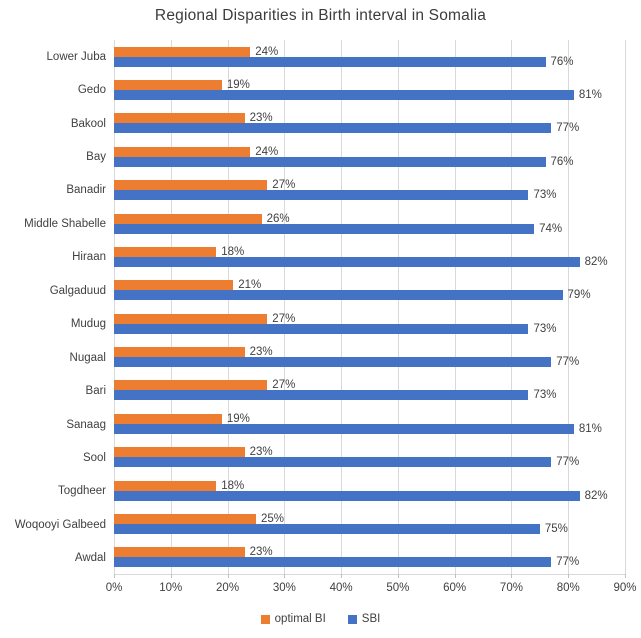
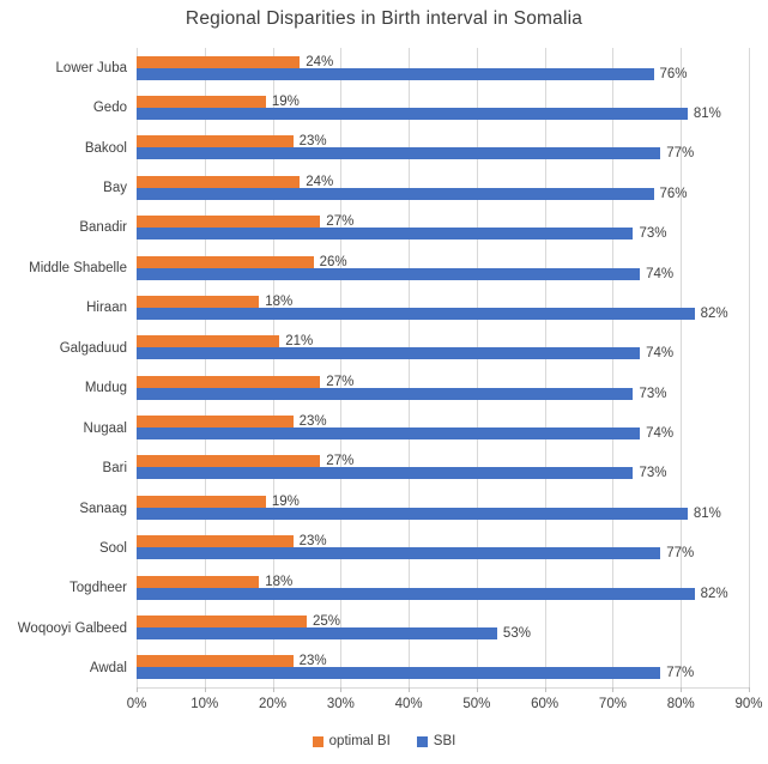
SBI/Galgaduud: 79% -> 74%
SBI/Nugaal: 77% -> 74%
SBI/Woqooyi Galbeed: 75% -> 53%
